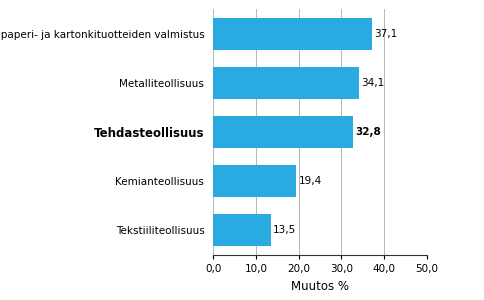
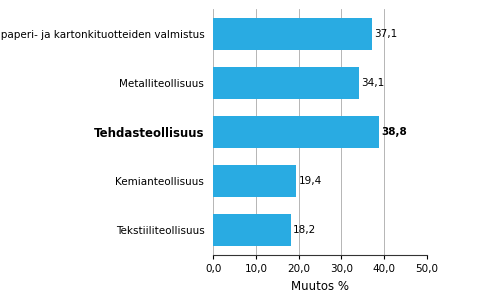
Tehdasteollisuus: 32,8 -> 38,8
Tekstiiliteollisuus: 13,5 -> 18,2
